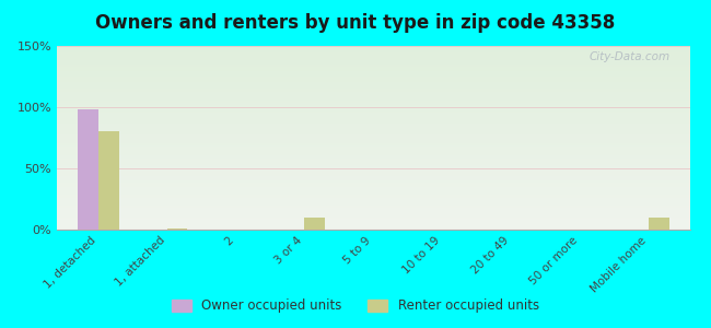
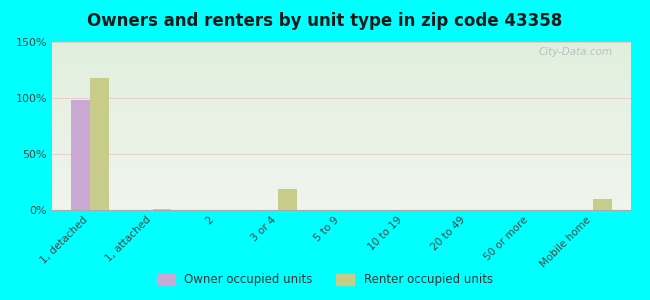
Renter occupied units/1, detached: 80% -> 118%
Renter occupied units/3 or 4: 10% -> 19%
